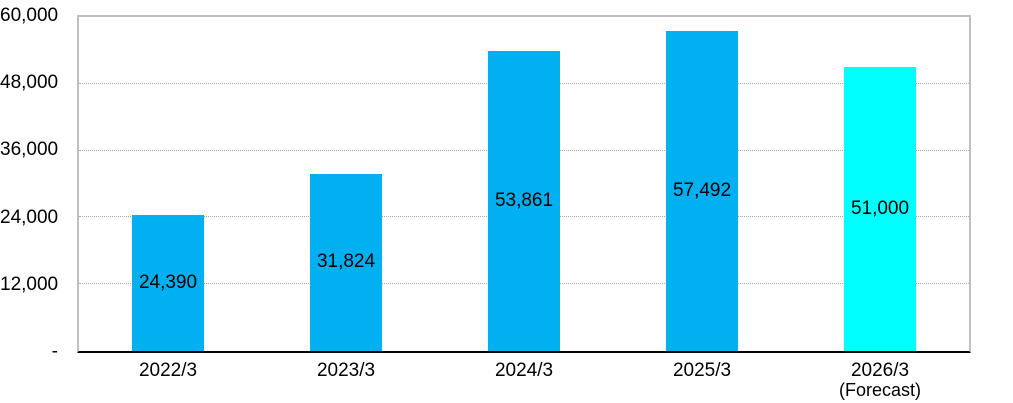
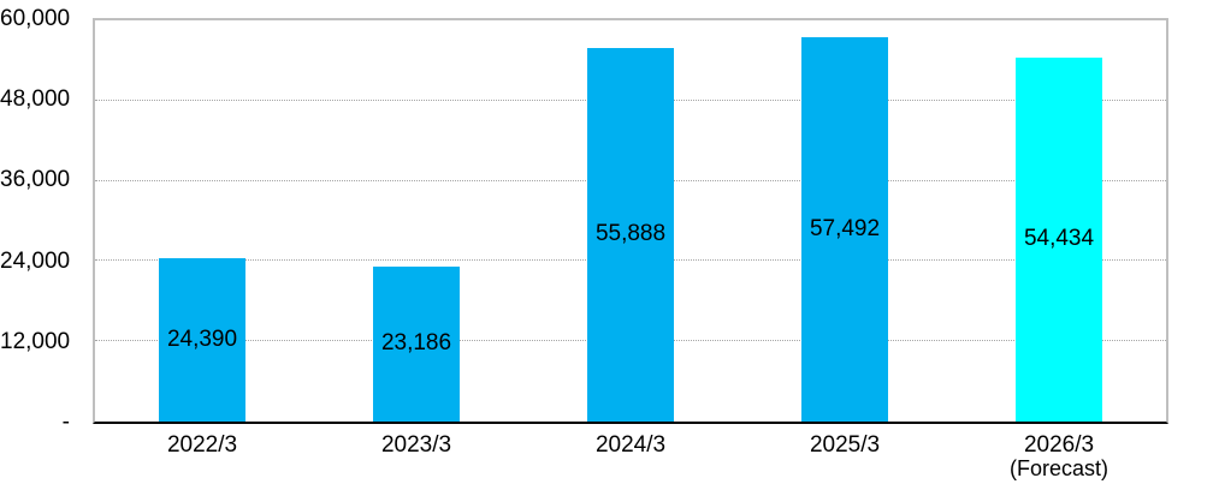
2023/3: 31,824 -> 23,186
2024/3: 53,861 -> 55,888
2026/3: 51,000 -> 54,434
